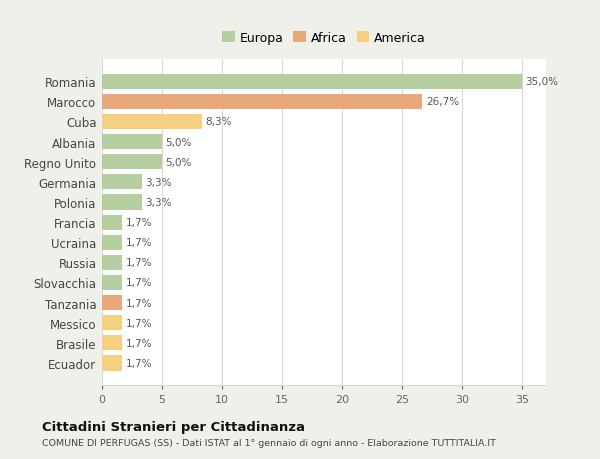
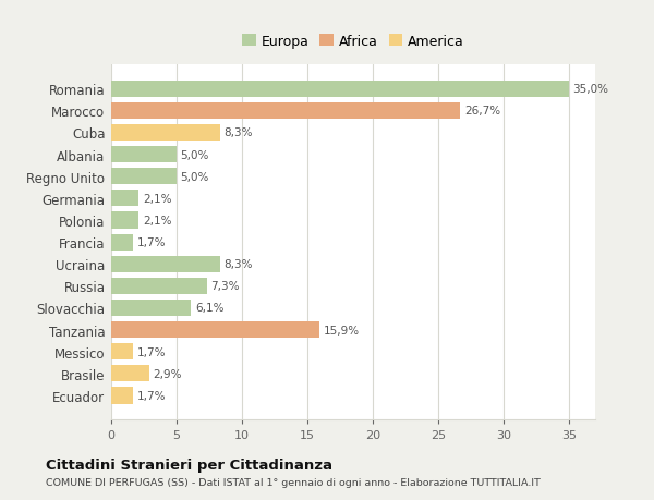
Germania: 3,3% -> 2,1%
Polonia: 3,3% -> 2,1%
Ucraina: 1,7% -> 8,3%
Russia: 1,7% -> 7,3%
Slovacchia: 1,7% -> 6,1%
Tanzania: 1,7% -> 15,9%
Brasile: 1,7% -> 2,9%
